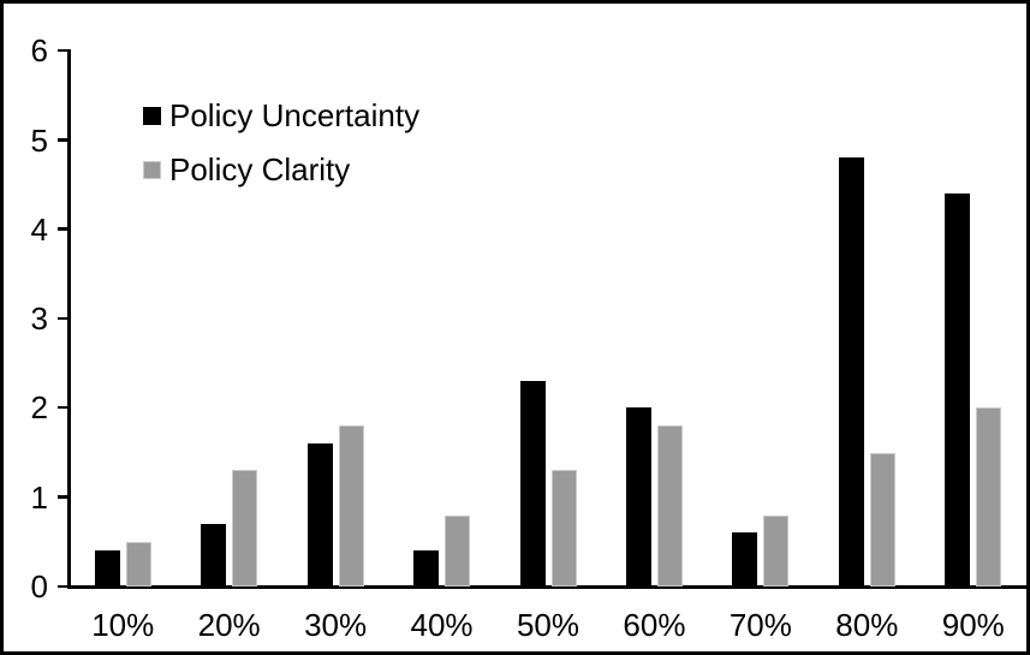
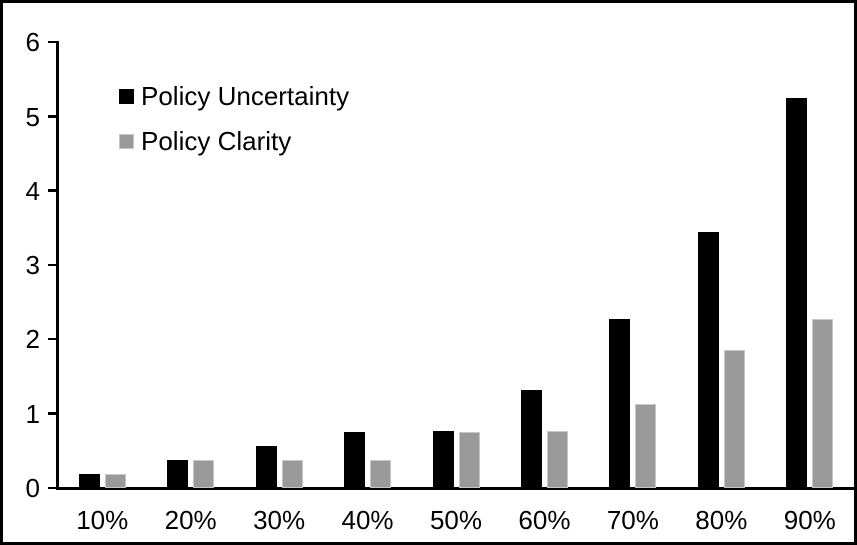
Policy Uncertainty/10%: 0.4 -> 0.2
Policy Clarity/10%: 0.5 -> 0.2
Policy Uncertainty/20%: 0.7 -> 0.4
Policy Clarity/20%: 1.3 -> 0.4
Policy Uncertainty/30%: 1.6 -> 0.6
Policy Clarity/30%: 1.8 -> 0.4
Policy Uncertainty/40%: 0.4 -> 0.8
Policy Clarity/40%: 0.8 -> 0.4
Policy Uncertainty/50%: 2.3 -> 0.8
Policy Clarity/50%: 1.3 -> 0.8
Policy Uncertainty/60%: 2.0 -> 1.3
Policy Clarity/60%: 1.8 -> 0.8
Policy Uncertainty/70%: 0.6 -> 2.3
Policy Clarity/70%: 0.8 -> 1.1
Policy Uncertainty/80%: 4.8 -> 3.5
Policy Clarity/80%: 1.5 -> 1.9
Policy Uncertainty/90%: 4.4 -> 5.2
Policy Clarity/90%: 2.0 -> 2.3
